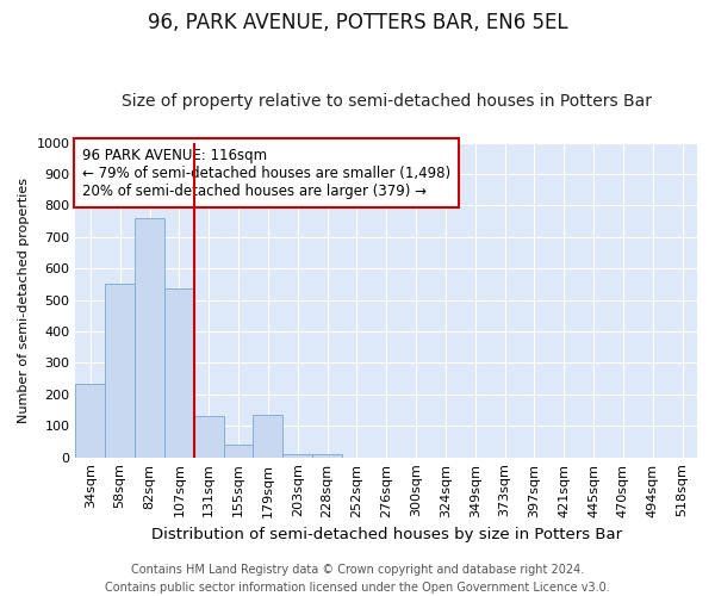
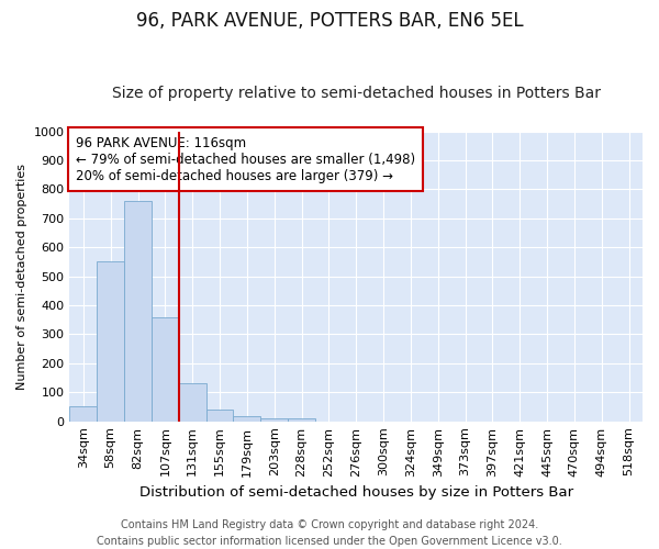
34sqm: 235 -> 50
107sqm: 535 -> 358
179sqm: 135 -> 18
